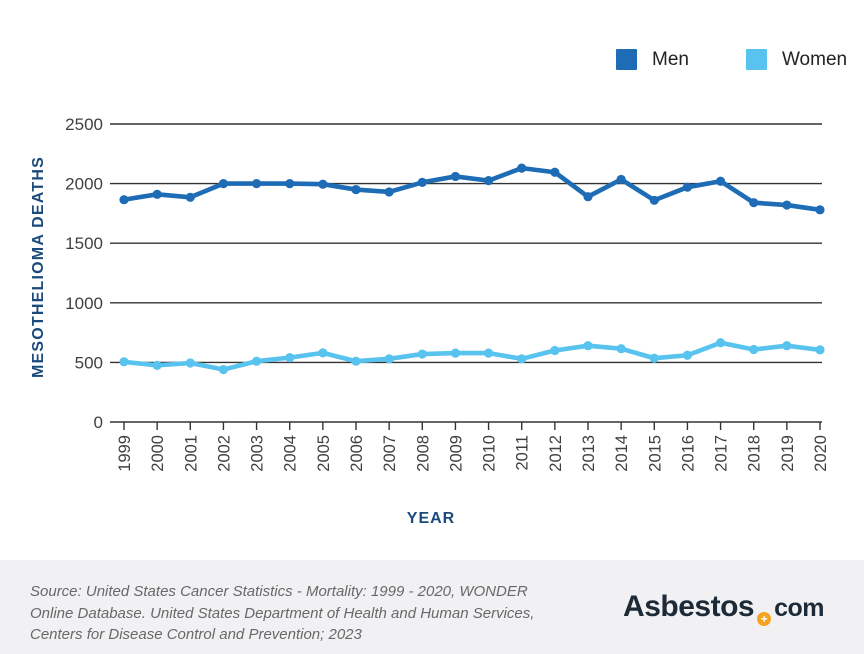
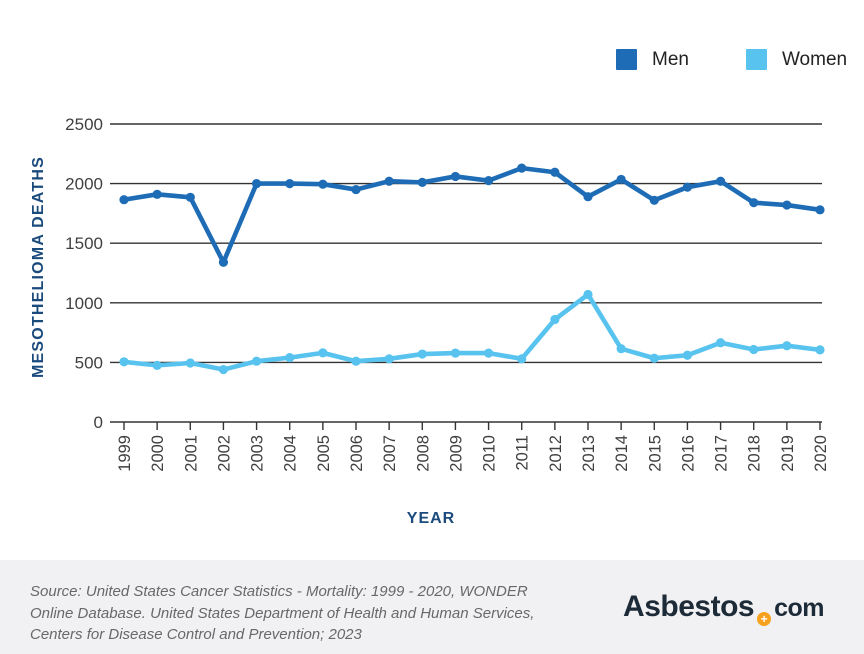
Men/2002: 2000 -> 1340
Men/2007: 1930 -> 2020
Women/2012: 600 -> 860
Women/2013: 640 -> 1070
